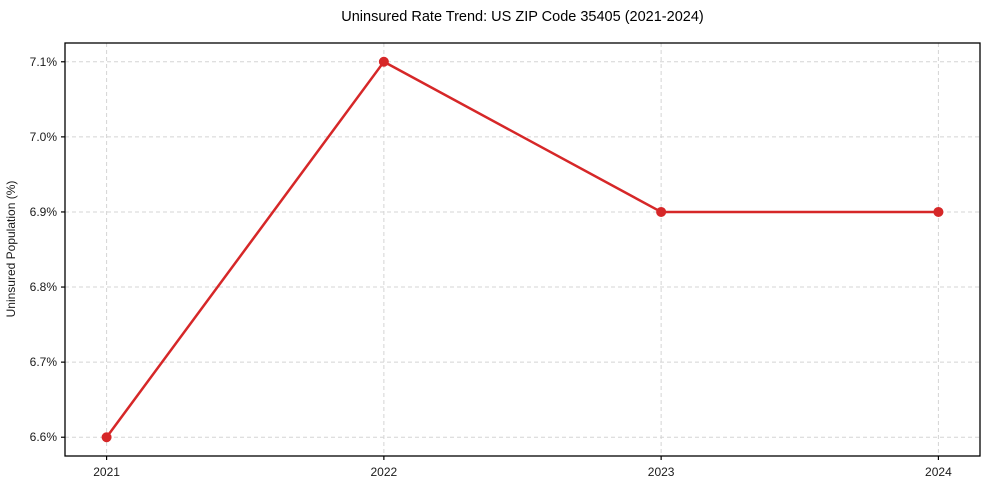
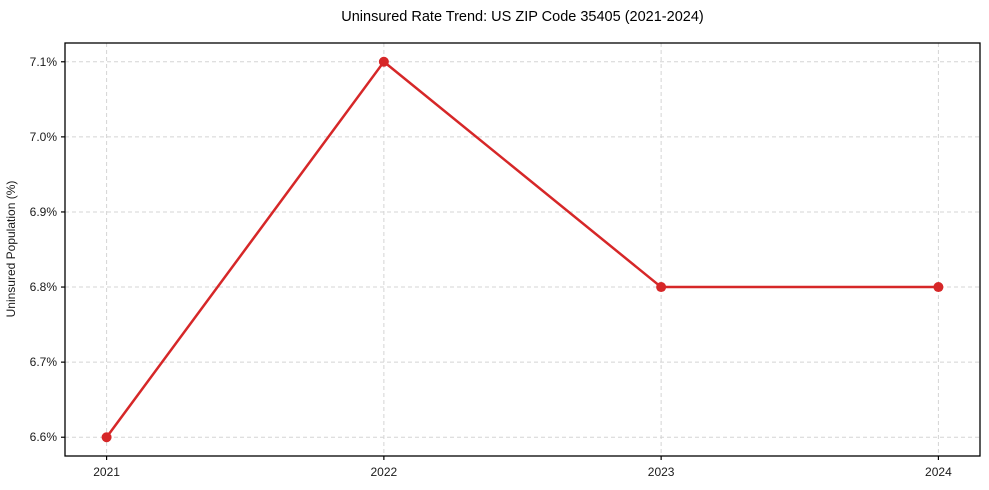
2023: 6.9% -> 6.8%
2024: 6.9% -> 6.8%
